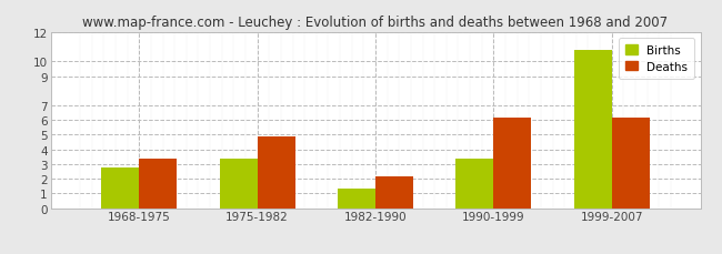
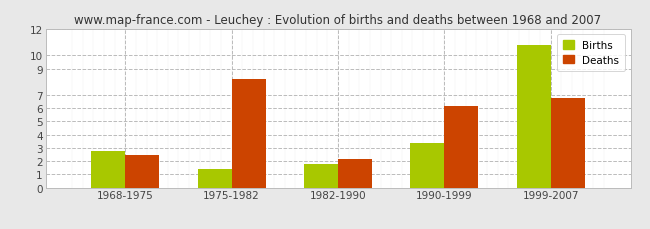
Deaths/1968-1975: 3.4 -> 2.5
Births/1975-1982: 3.4 -> 1.4
Deaths/1975-1982: 4.9 -> 8.2
Births/1982-1990: 1.3 -> 1.8
Deaths/1999-2007: 6.2 -> 6.8
